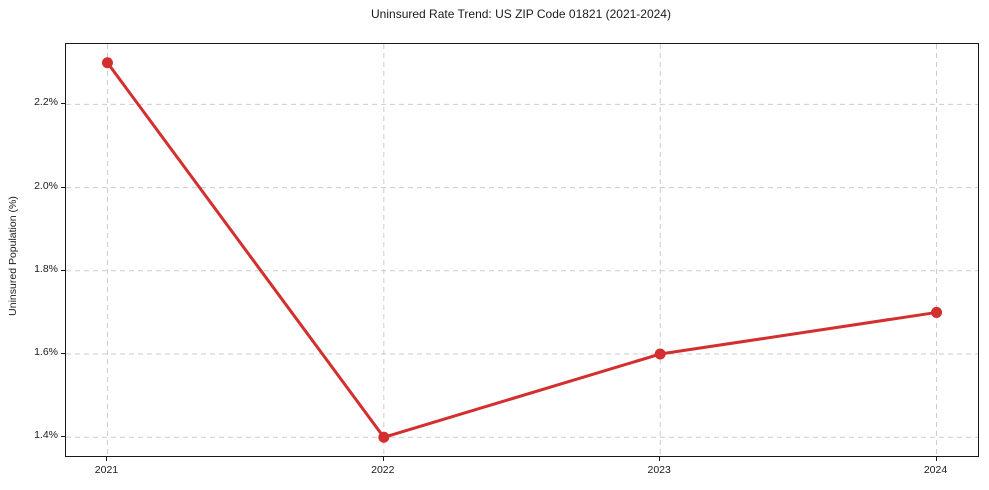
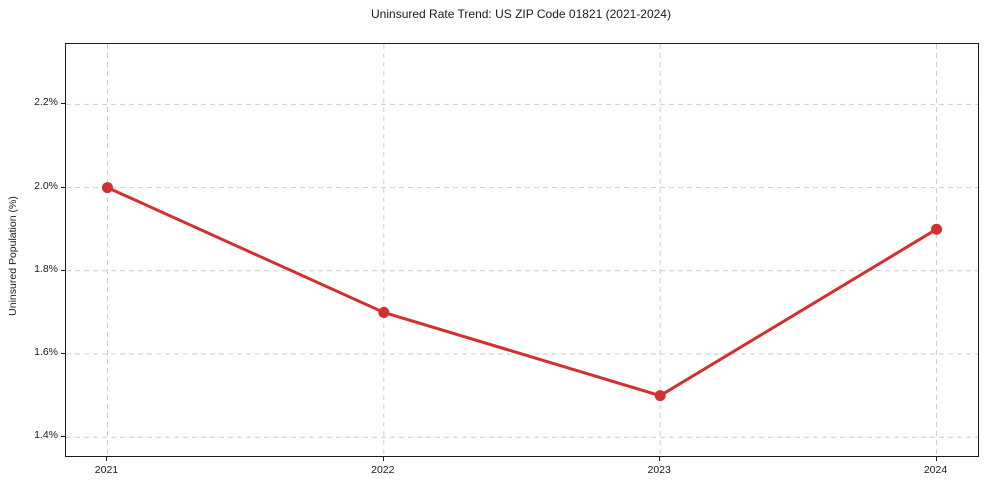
2021: 2.3% -> 2.0%
2022: 1.4% -> 1.7%
2023: 1.6% -> 1.5%
2024: 1.7% -> 1.9%
